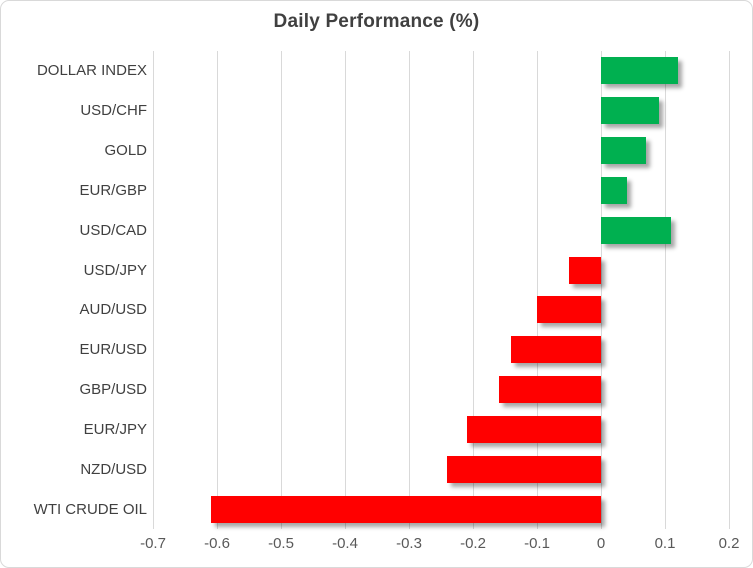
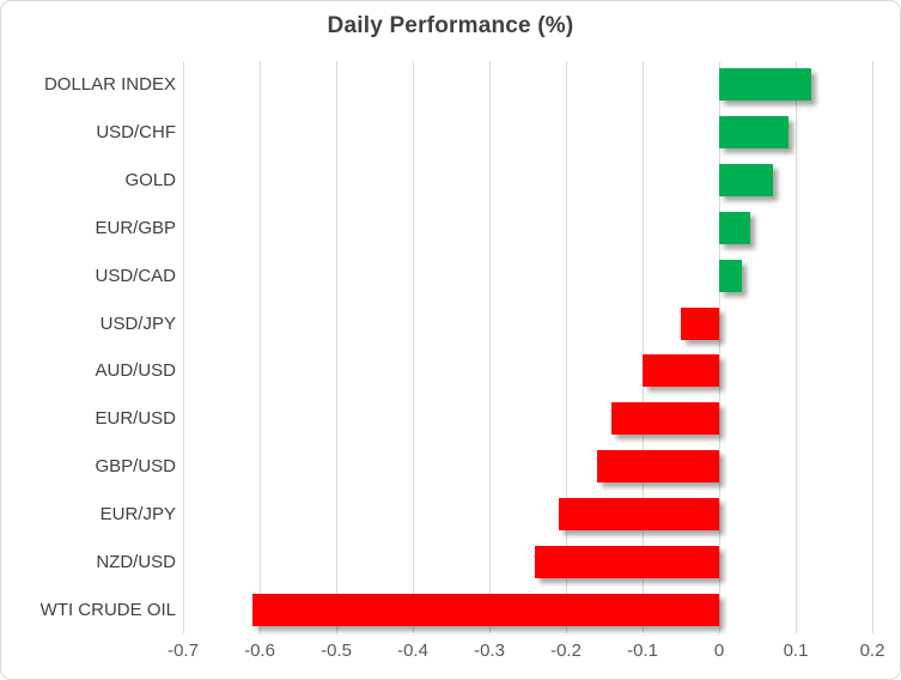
USD/CAD: 0.11 -> 0.03
